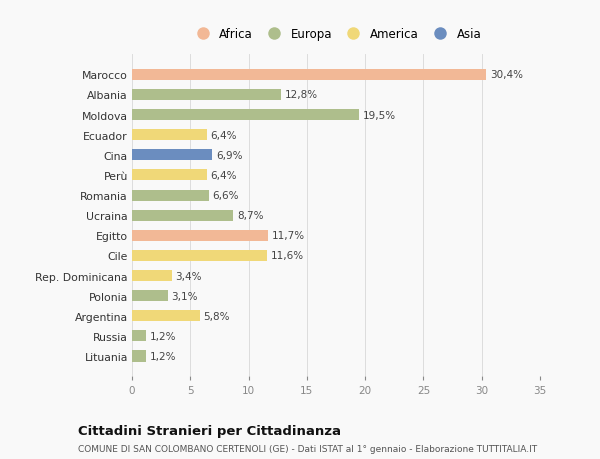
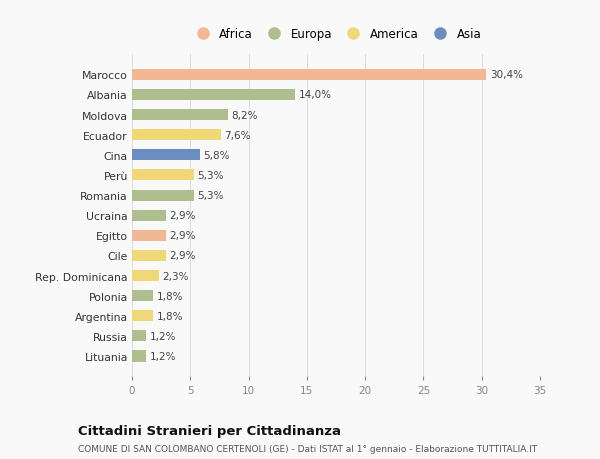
Albania: 12,8% -> 14,0%
Moldova: 19,5% -> 8,2%
Ecuador: 6,4% -> 7,6%
Cina: 6,9% -> 5,8%
Perù: 6,4% -> 5,3%
Romania: 6,6% -> 5,3%
Ucraina: 8,7% -> 2,9%
Egitto: 11,7% -> 2,9%
Cile: 11,6% -> 2,9%
Rep. Dominicana: 3,4% -> 2,3%
Polonia: 3,1% -> 1,8%
Argentina: 5,8% -> 1,8%
